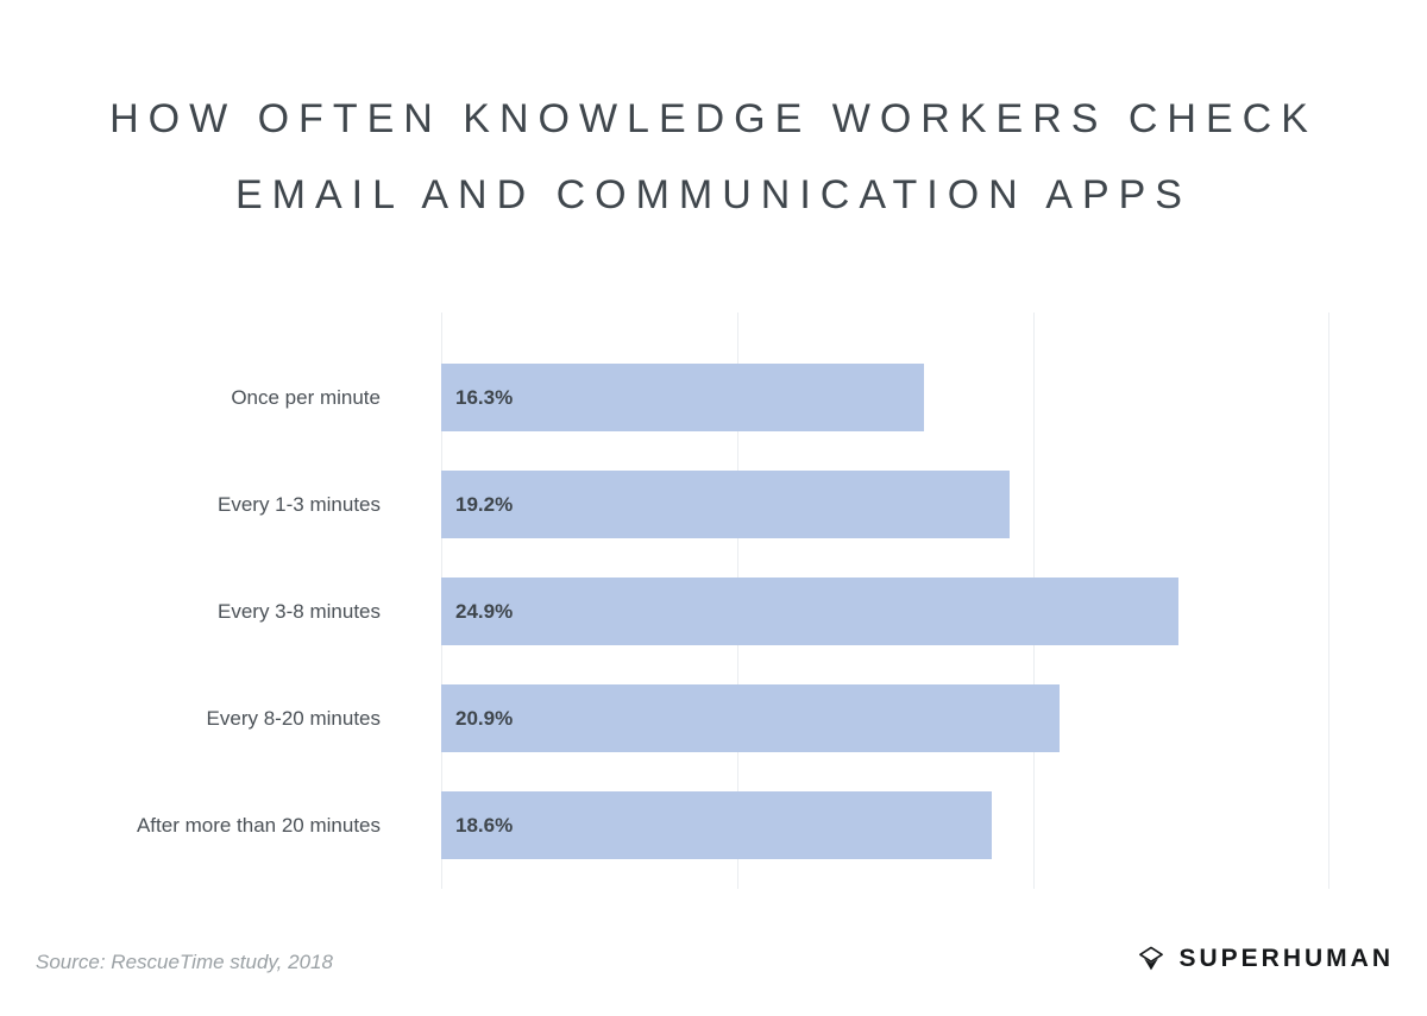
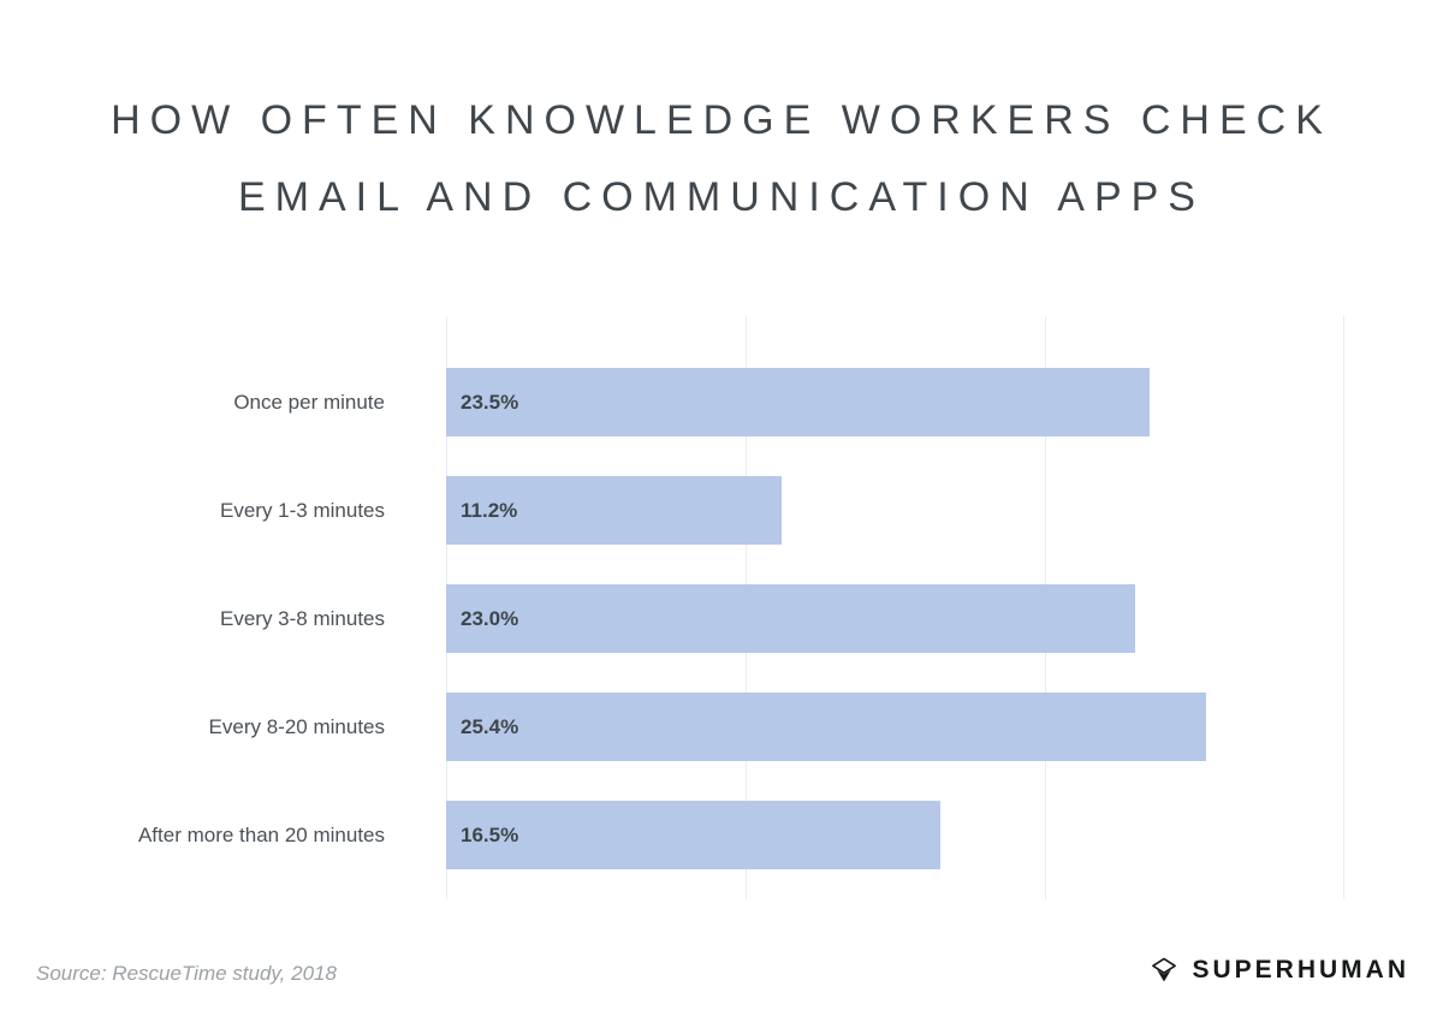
Once per minute: 16.3% -> 23.5%
Every 1-3 minutes: 19.2% -> 11.2%
Every 3-8 minutes: 24.9% -> 23.0%
Every 8-20 minutes: 20.9% -> 25.4%
After more than 20 minutes: 18.6% -> 16.5%
